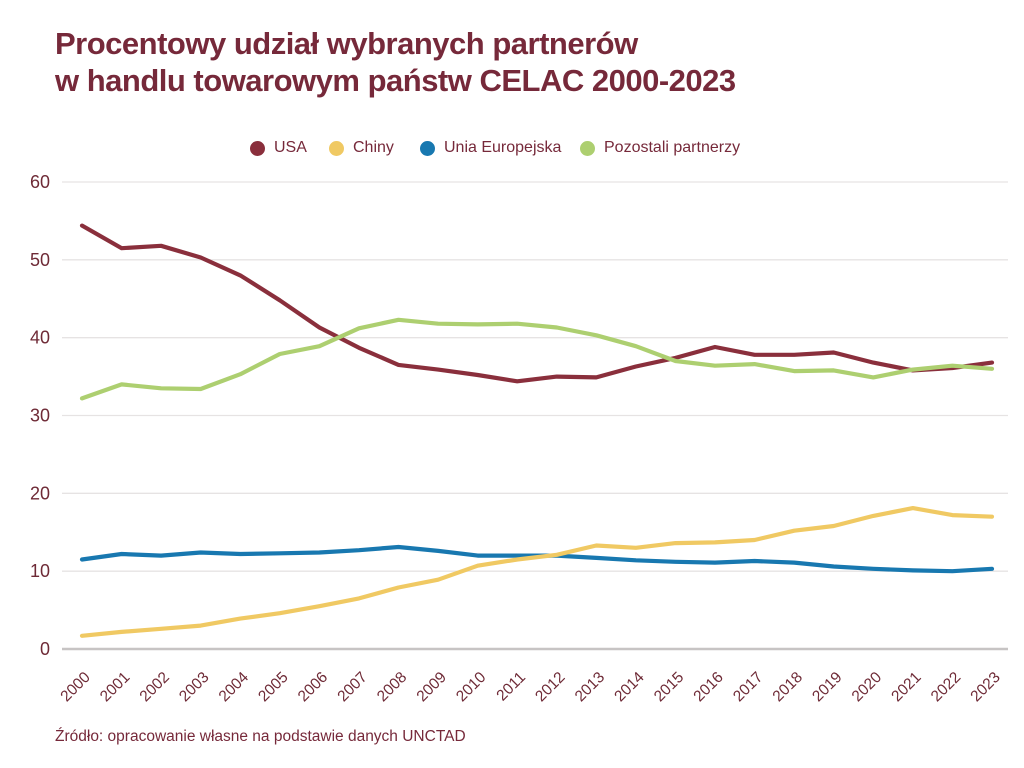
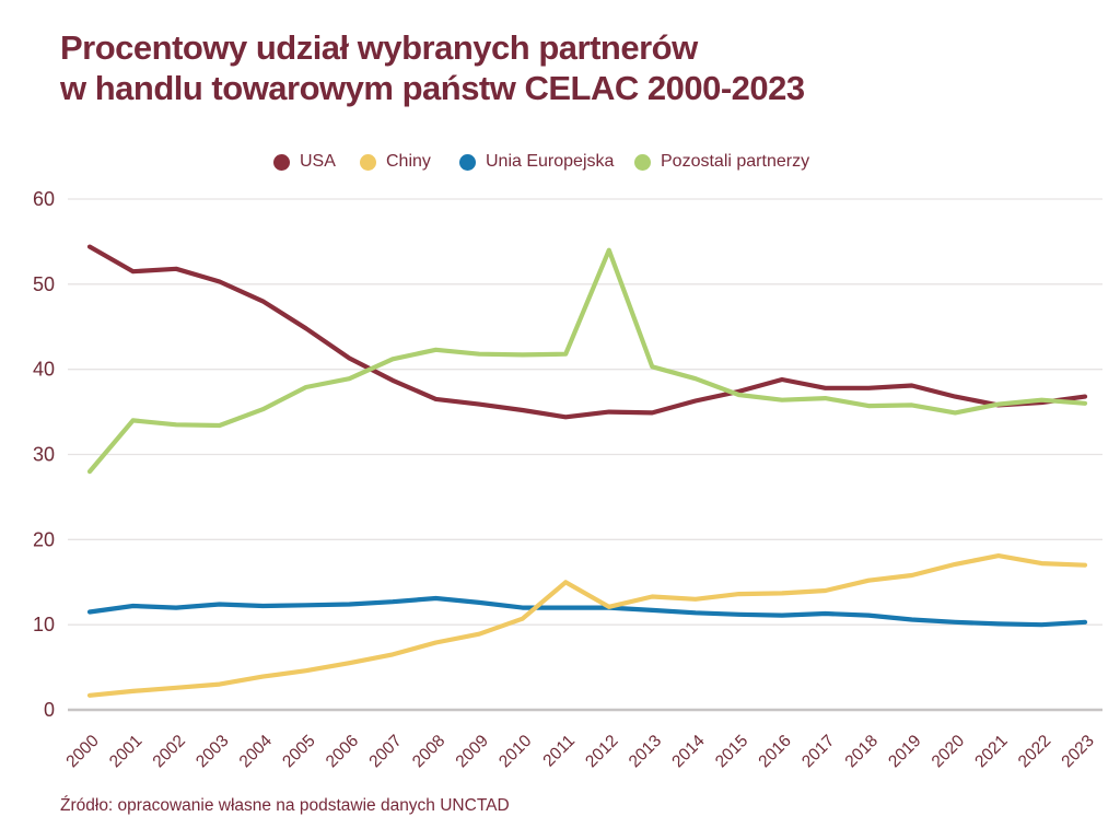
Pozostali partnerzy/2000: 32 -> 28
Chiny/2011: 12 -> 15
Pozostali partnerzy/2012: 41 -> 54
